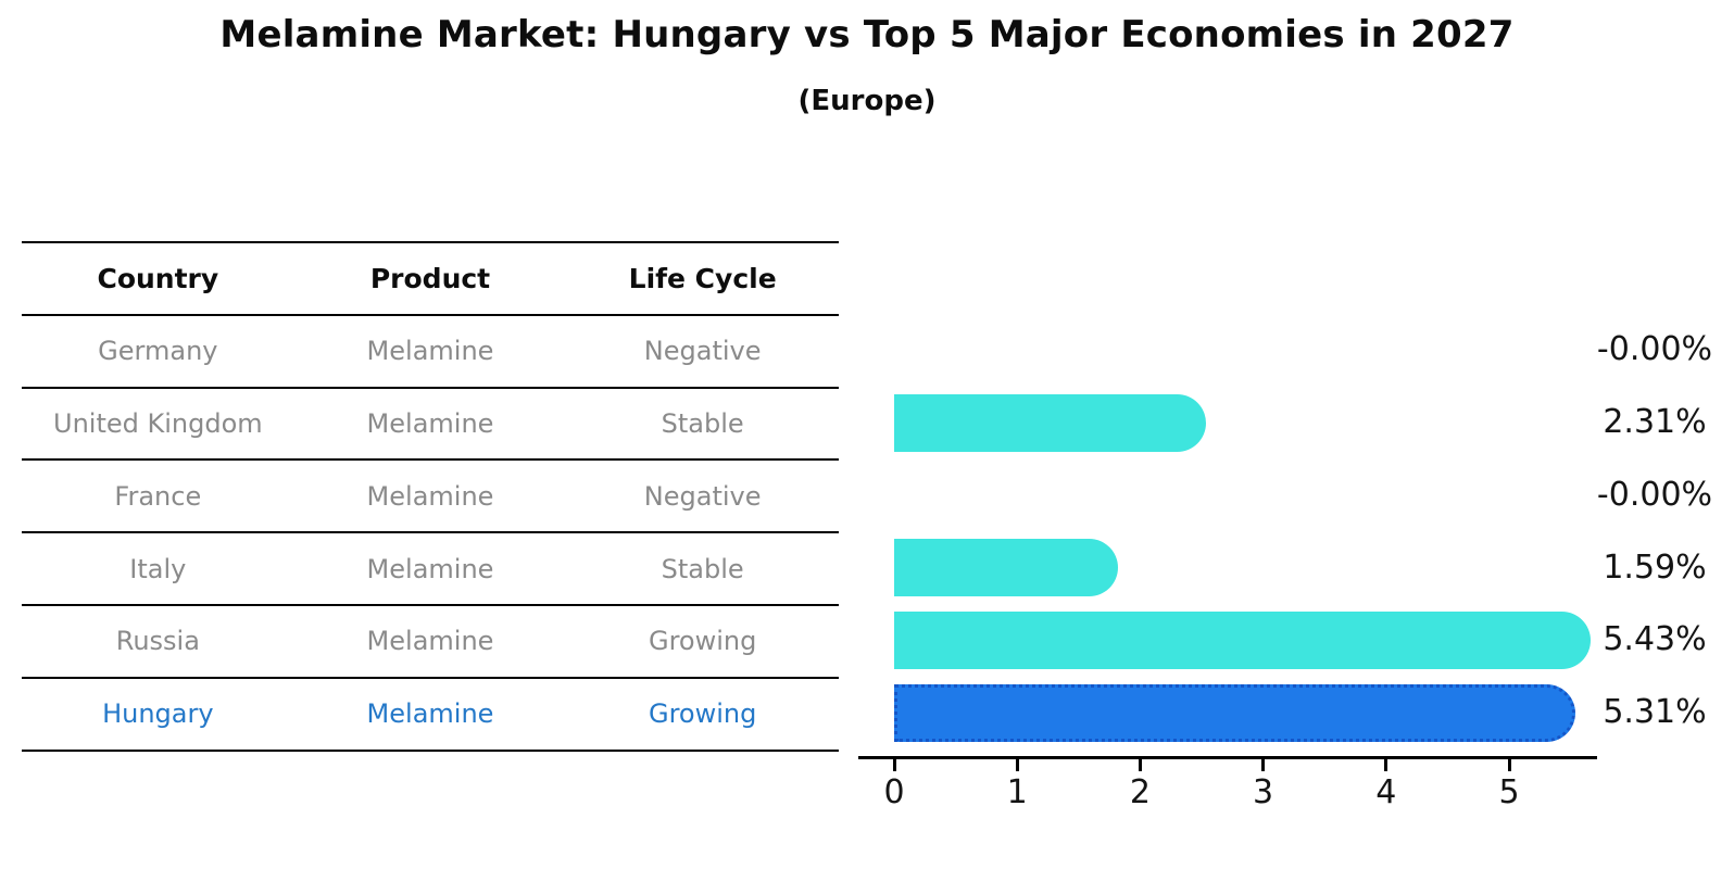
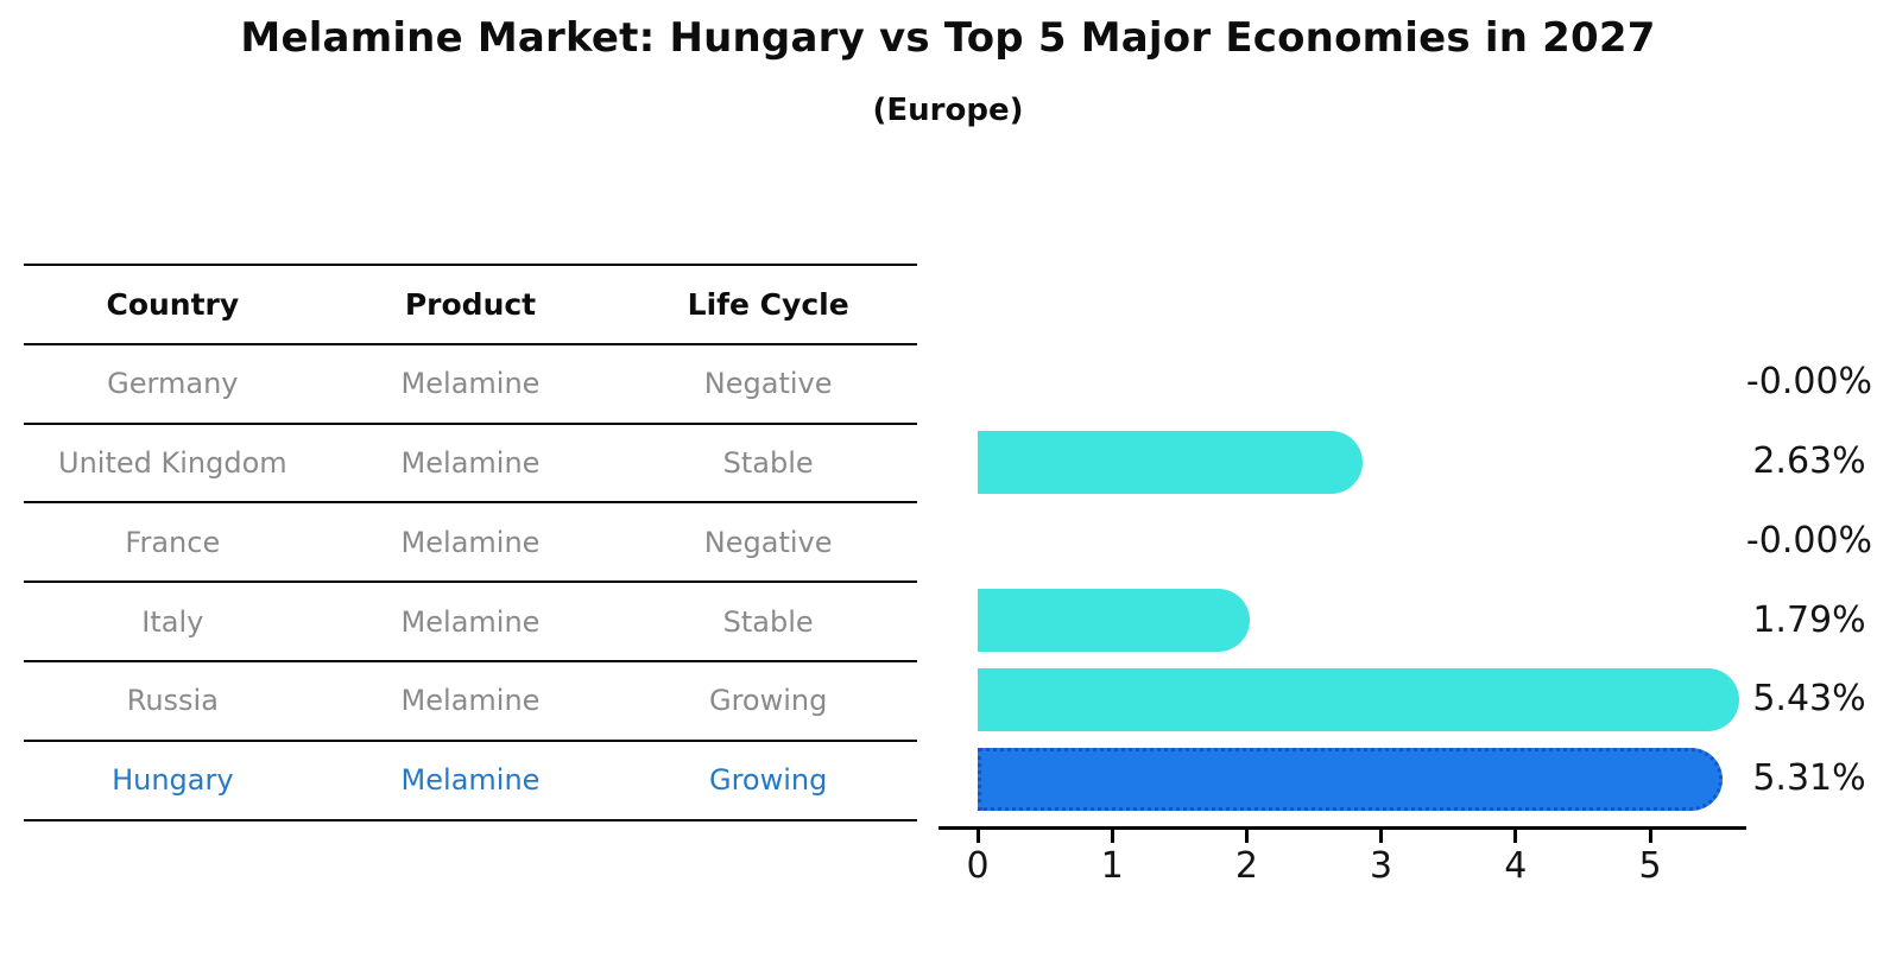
United Kingdom: 2.31% -> 2.63%
Italy: 1.59% -> 1.79%
